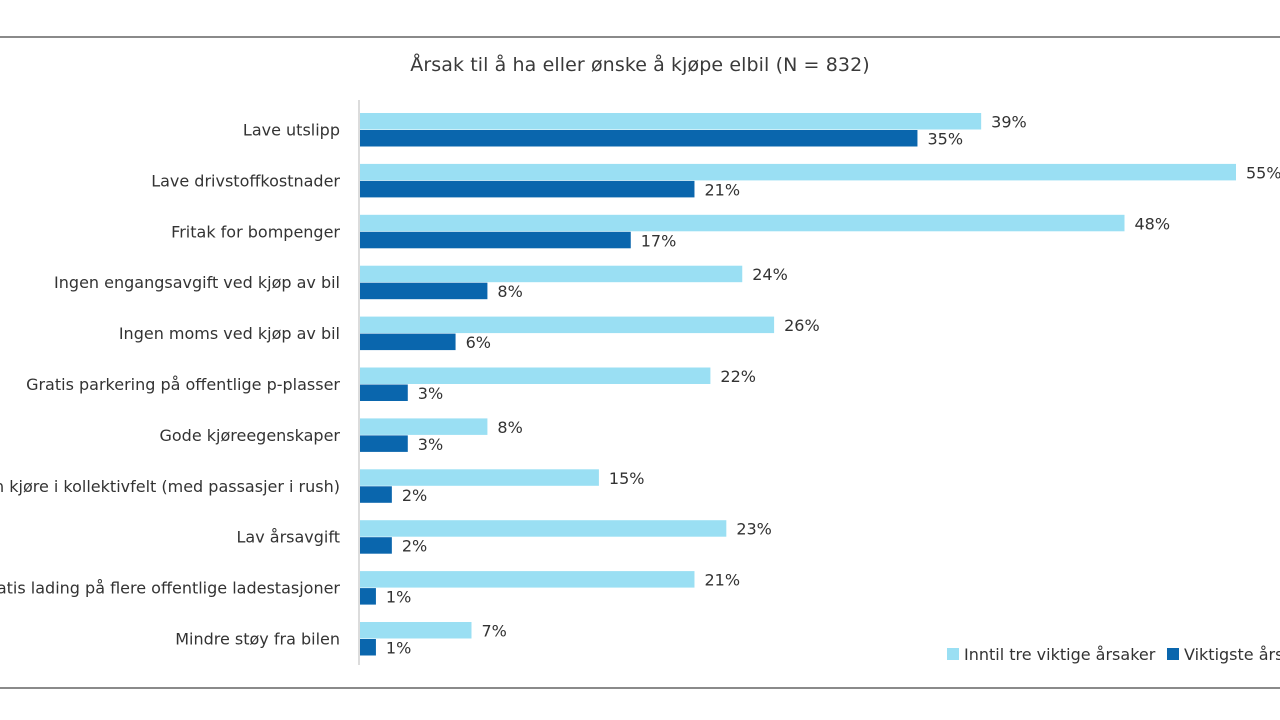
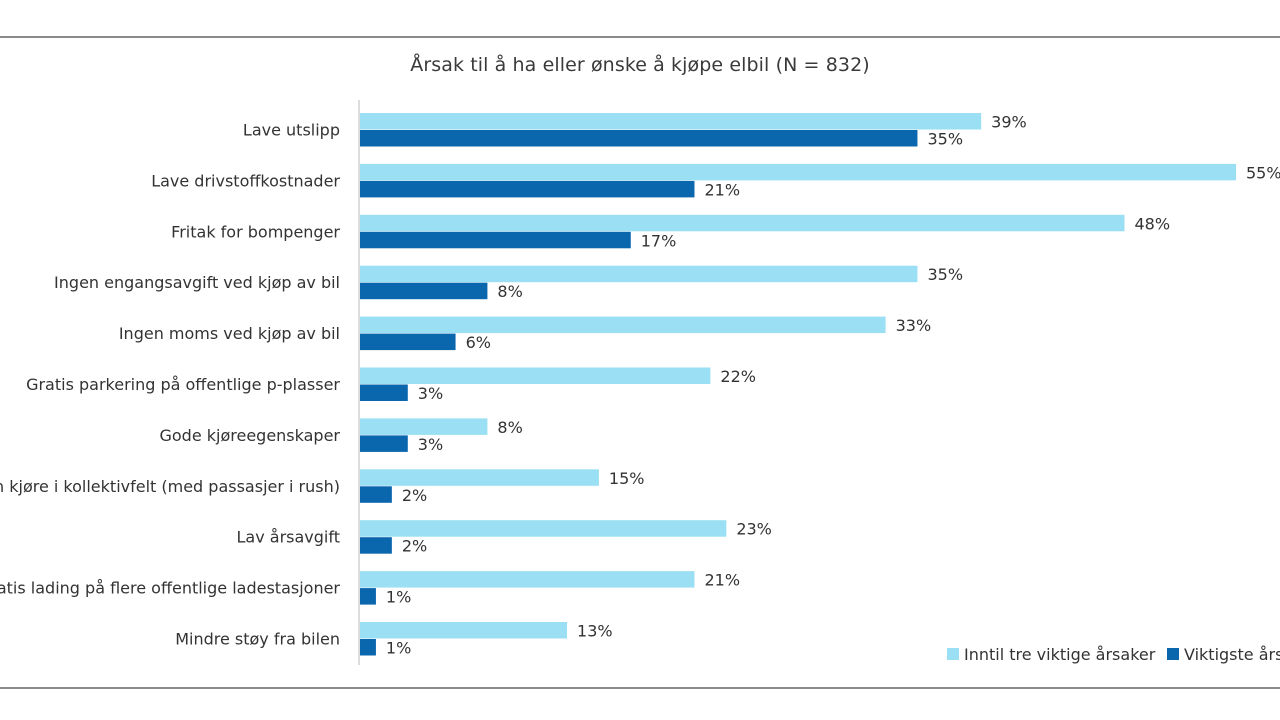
Inntil tre viktige årsaker/Ingen engangsavgift ved kjøp av bil: 24% -> 35%
Inntil tre viktige årsaker/Ingen moms ved kjøp av bil: 26% -> 33%
Inntil tre viktige årsaker/Mindre støy fra bilen: 7% -> 13%
